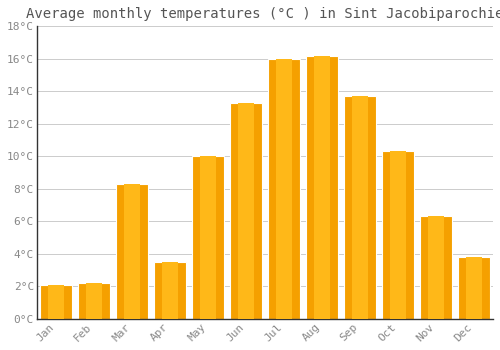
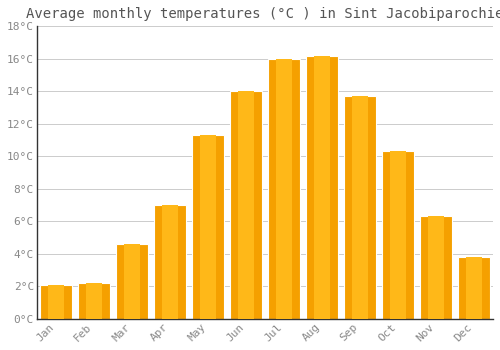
Mar: 8.3°C -> 4.6°C
Apr: 3.5°C -> 7.0°C
May: 10.0°C -> 11.3°C
Jun: 13.3°C -> 14.0°C
